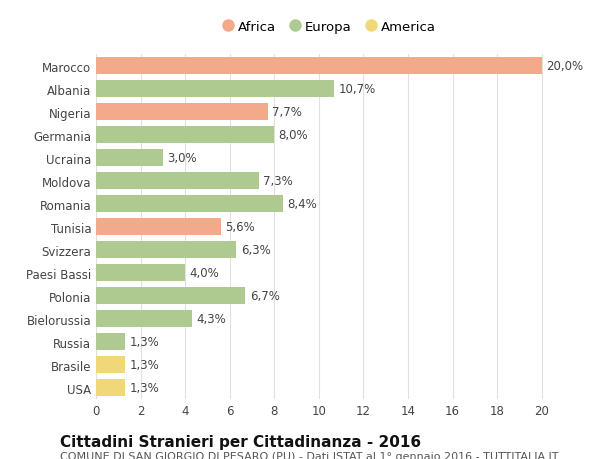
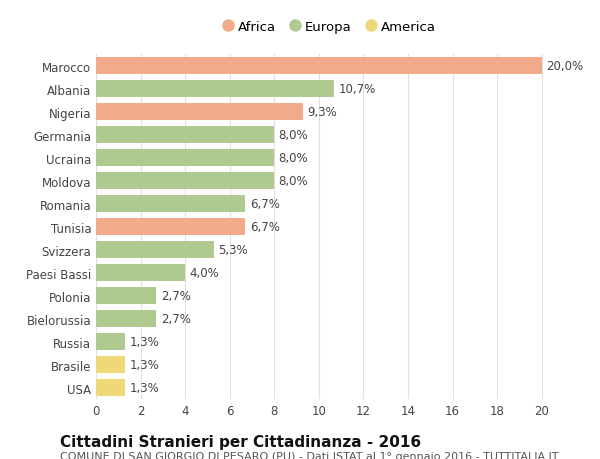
Nigeria: 7,7% -> 9,3%
Ucraina: 3,0% -> 8,0%
Moldova: 7,3% -> 8,0%
Romania: 8,4% -> 6,7%
Tunisia: 5,6% -> 6,7%
Svizzera: 6,3% -> 5,3%
Polonia: 6,7% -> 2,7%
Bielorussia: 4,3% -> 2,7%
